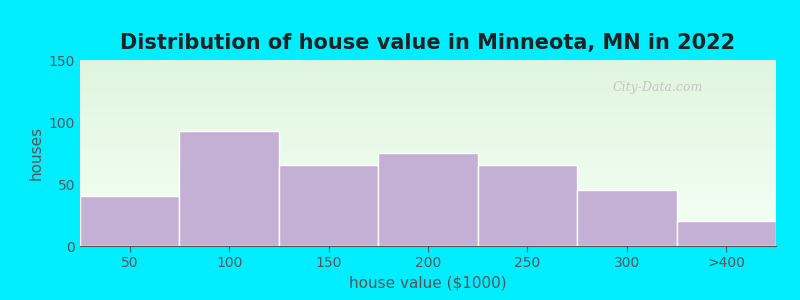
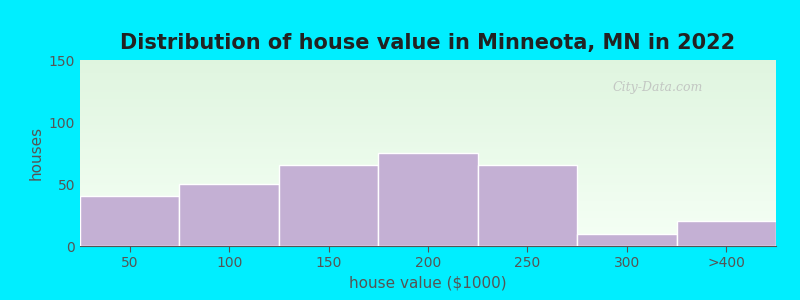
100: 93 -> 50
300: 45 -> 10
